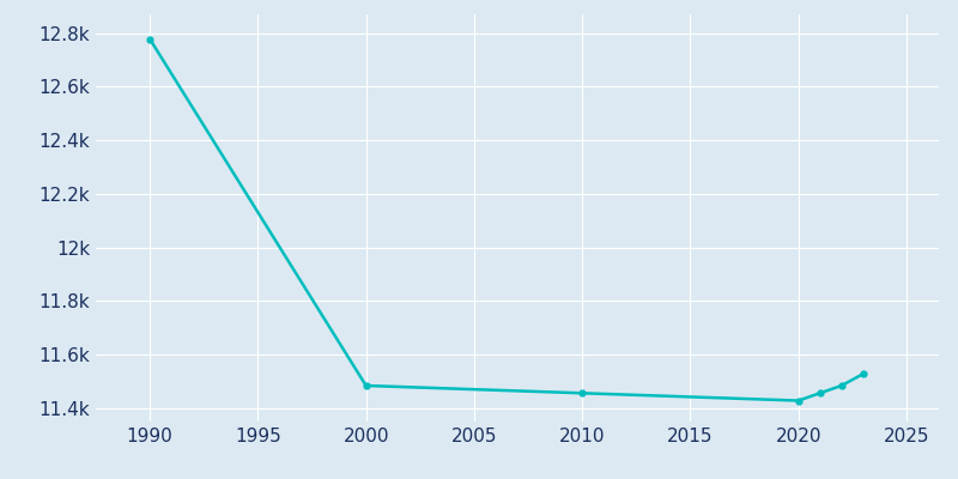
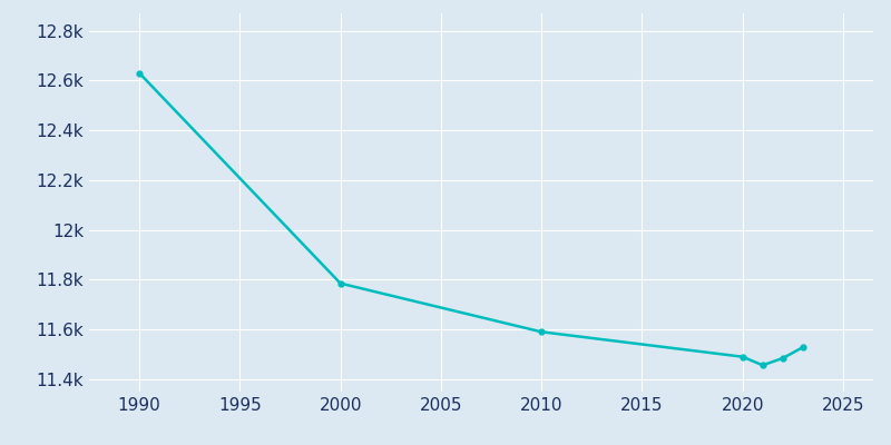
1990: 12.778k -> 12.630k
2000: 11.484k -> 11.785k
2010: 11.456k -> 11.590k
2020: 11.428k -> 11.490k
